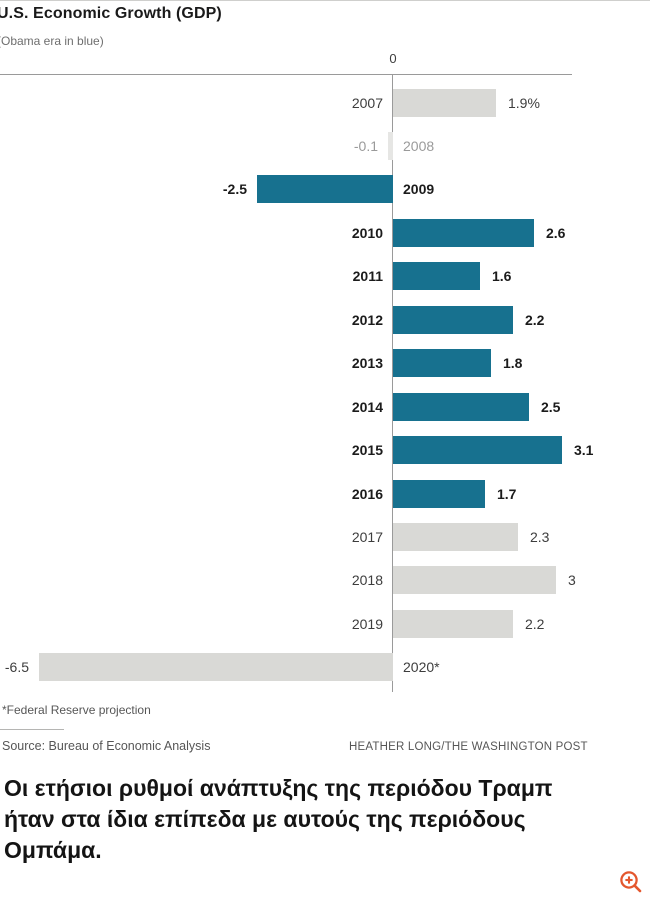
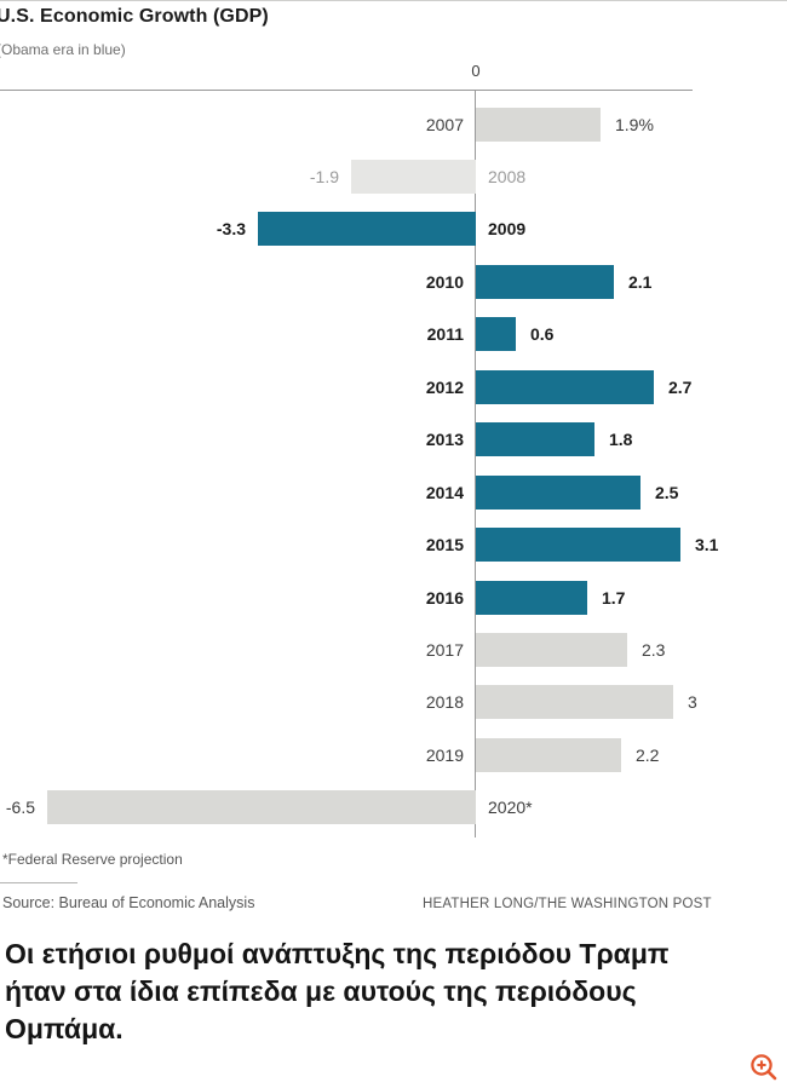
2008: -0.1 -> -1.9
2009: -2.5 -> -3.3
2010: 2.6 -> 2.1
2011: 1.6 -> 0.6
2012: 2.2 -> 2.7
